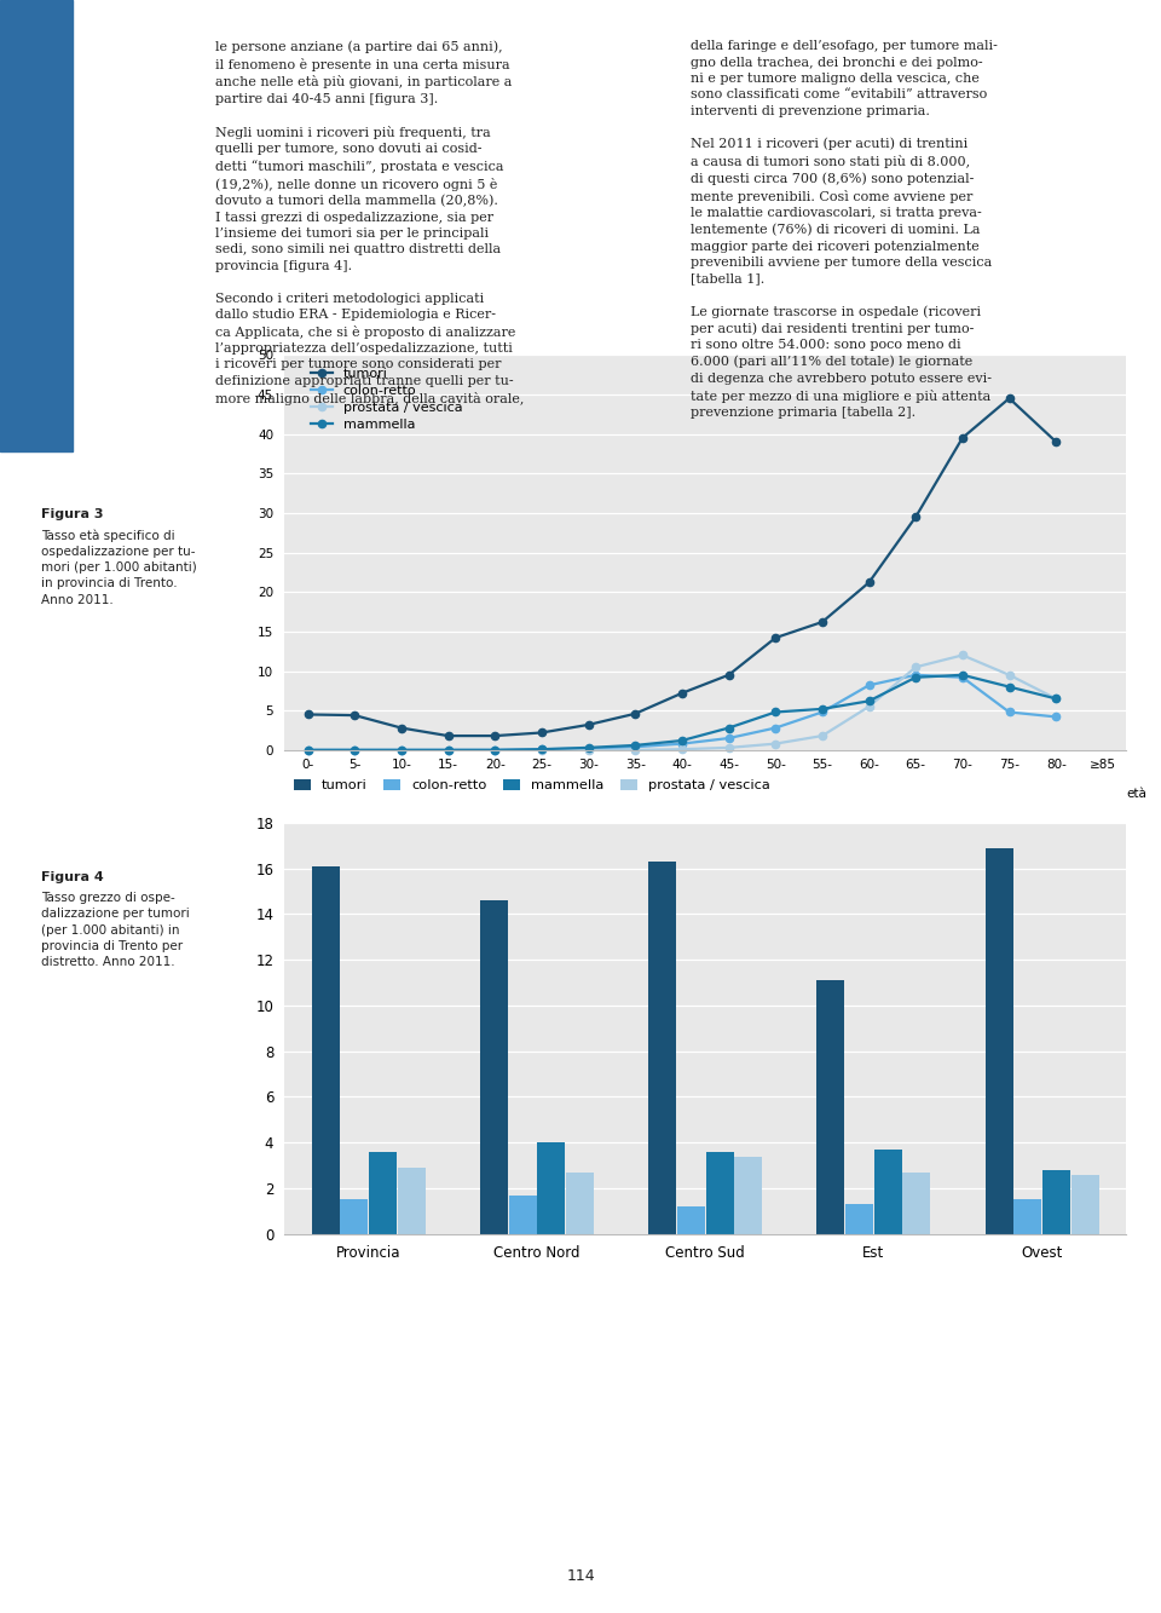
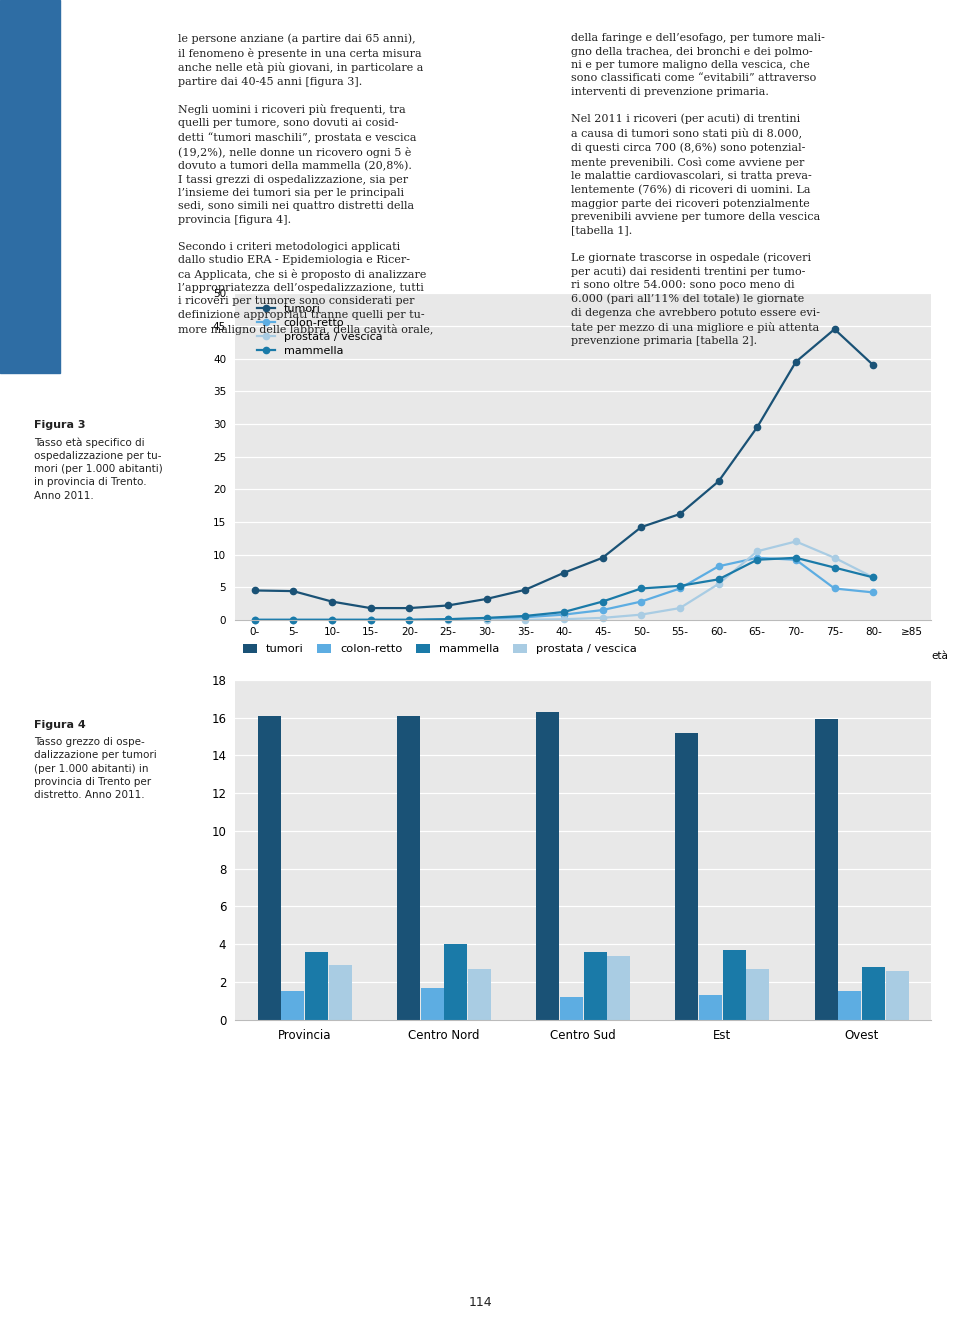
tumori/Centro Nord: 14.6 -> 16.1
tumori/Est: 11.1 -> 15.2
tumori/Ovest: 16.9 -> 15.9
